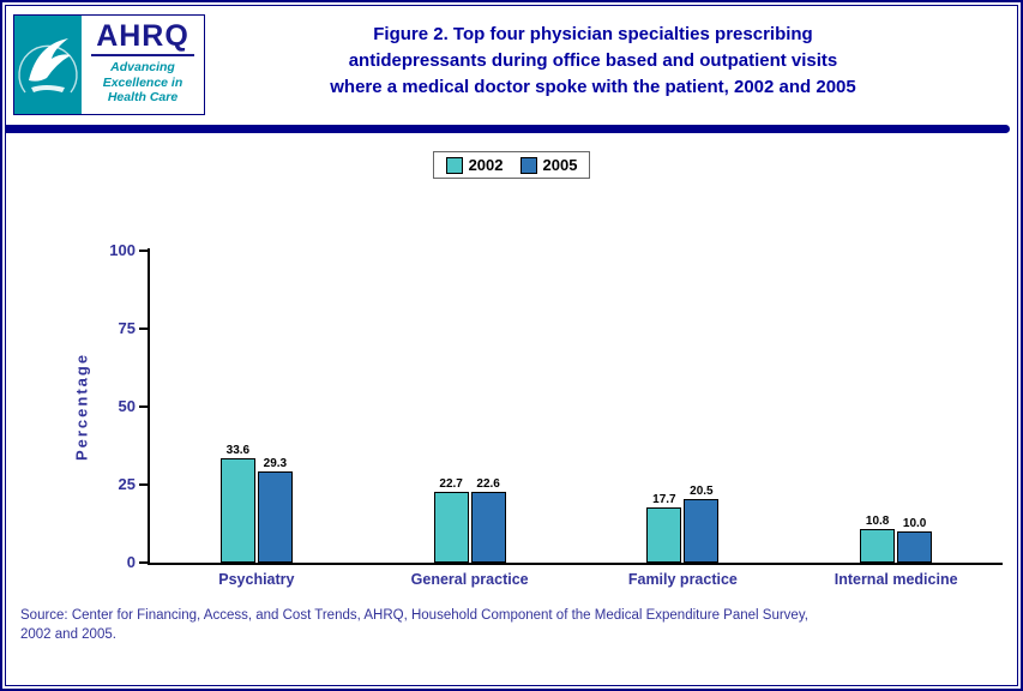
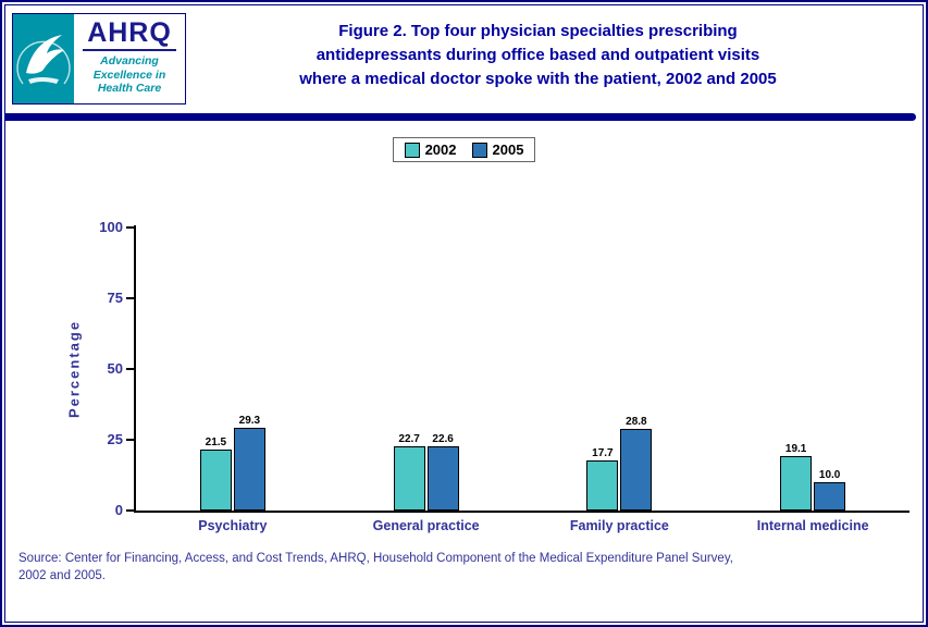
2002/Psychiatry: 33.6 -> 21.5
2005/Family practice: 20.5 -> 28.8
2002/Internal medicine: 10.8 -> 19.1
